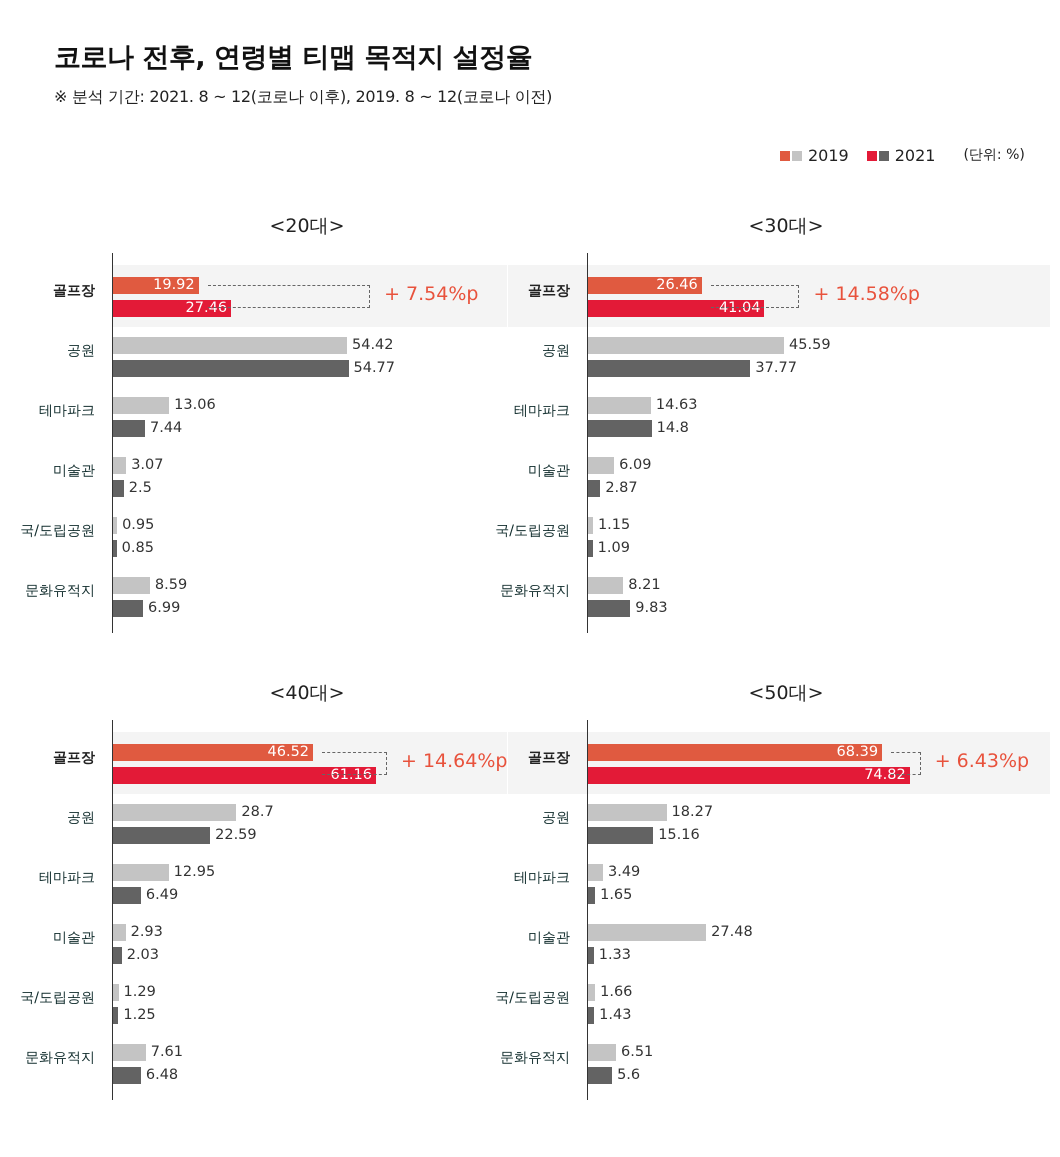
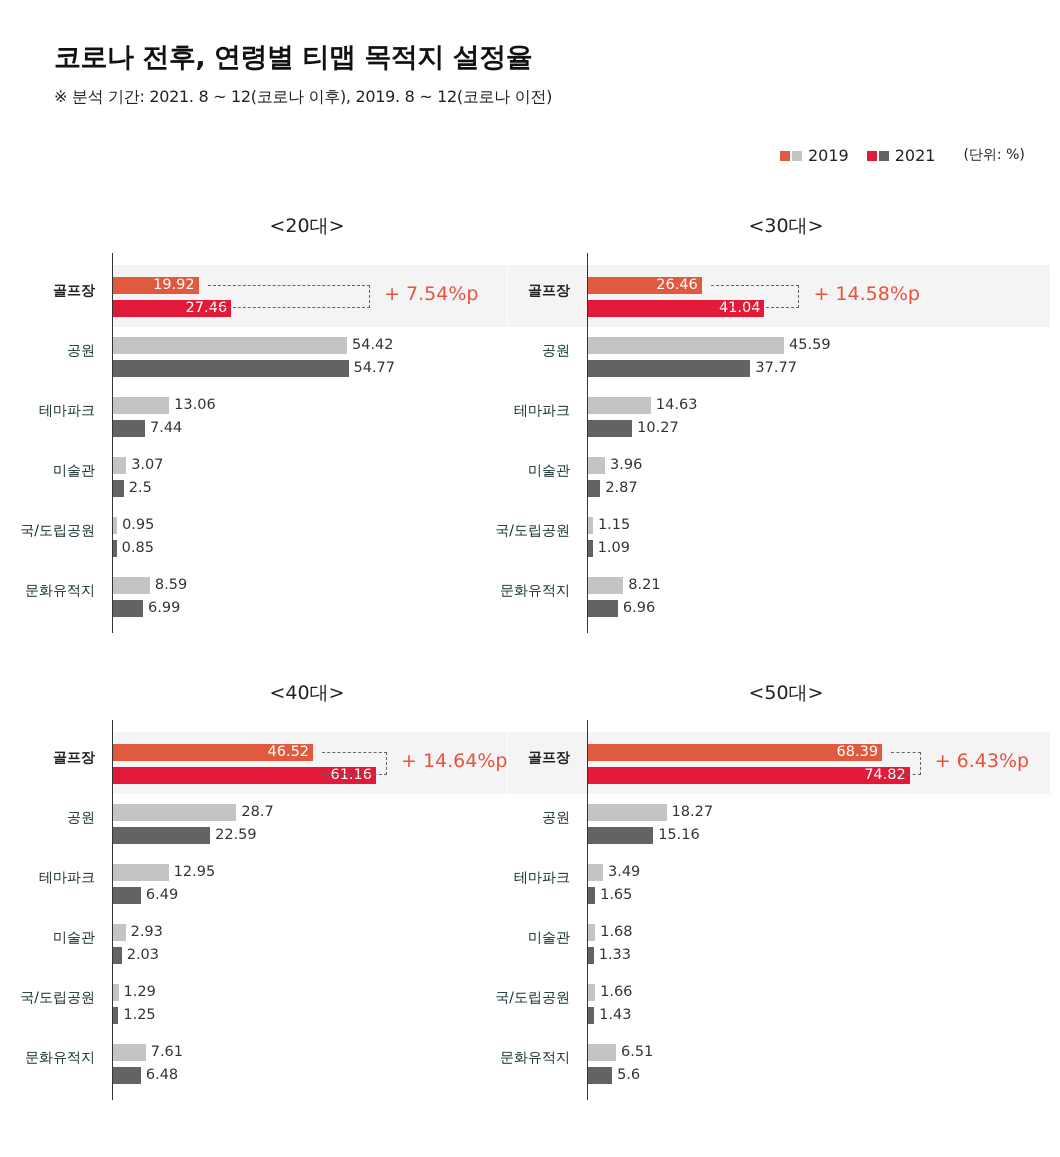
<30대>/2021/테마파크: 14.8 -> 10.27
<30대>/2019/미술관: 6.09 -> 3.96
<30대>/2021/문화유적지: 9.83 -> 6.96
<50대>/2019/미술관: 27.48 -> 1.68
